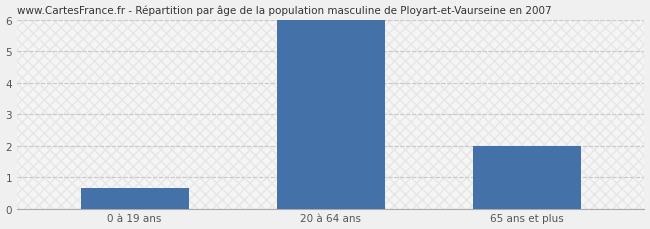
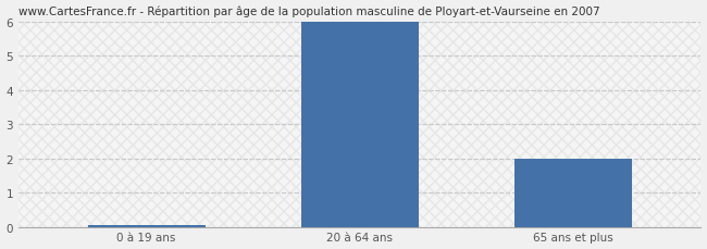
0 à 19 ans: 0.65 -> 0.05
